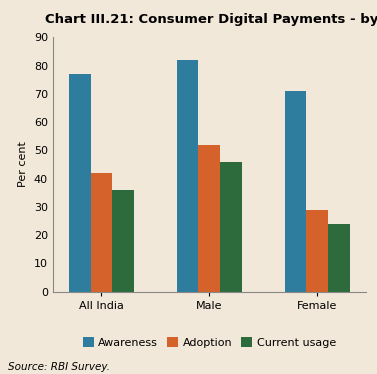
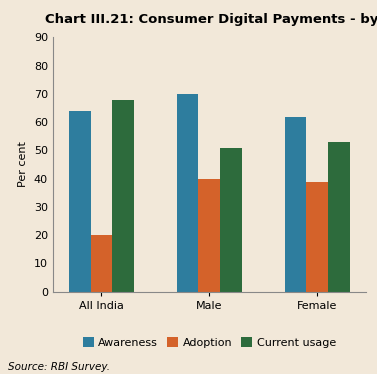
Awareness/All India: 77 -> 64
Adoption/All India: 42 -> 20
Current usage/All India: 36 -> 68
Awareness/Male: 82 -> 70
Adoption/Male: 52 -> 40
Current usage/Male: 46 -> 51
Awareness/Female: 71 -> 62
Adoption/Female: 29 -> 39
Current usage/Female: 24 -> 53
